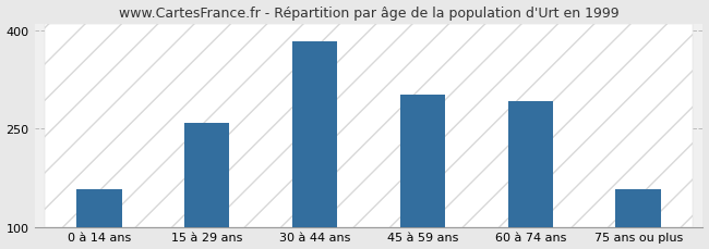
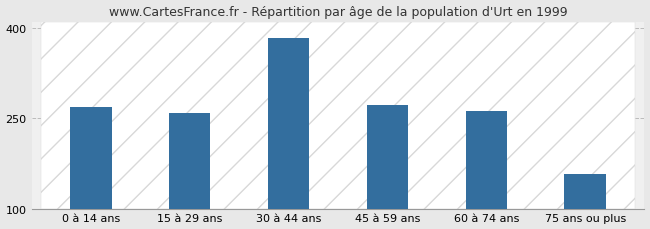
0 à 14 ans: 158 -> 268
45 à 59 ans: 302 -> 272
60 à 74 ans: 292 -> 262
